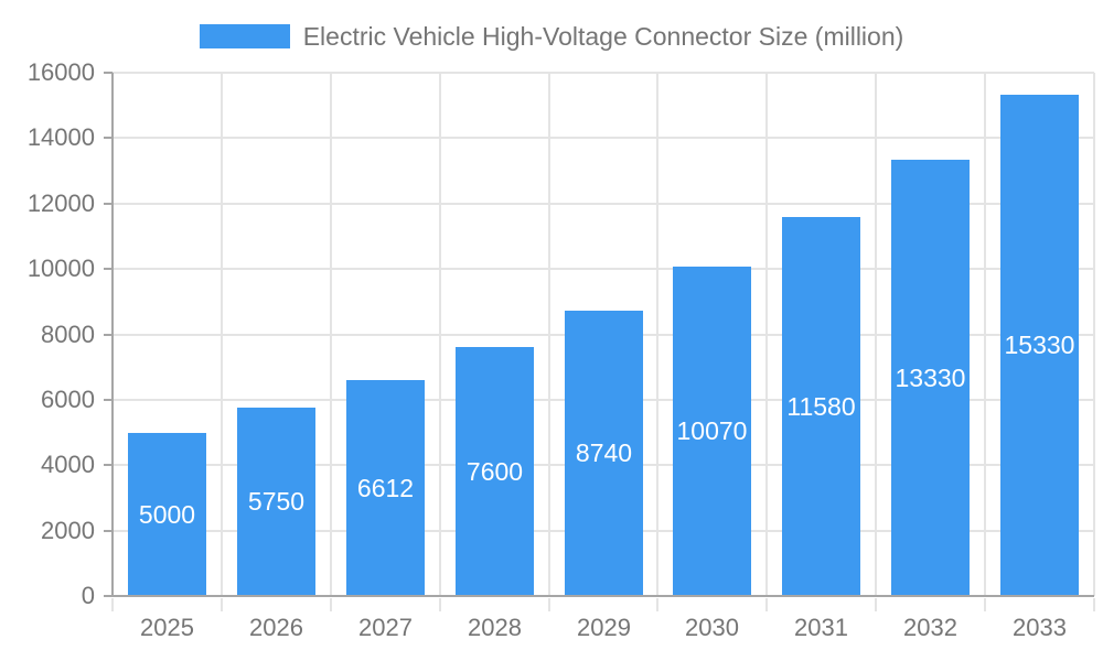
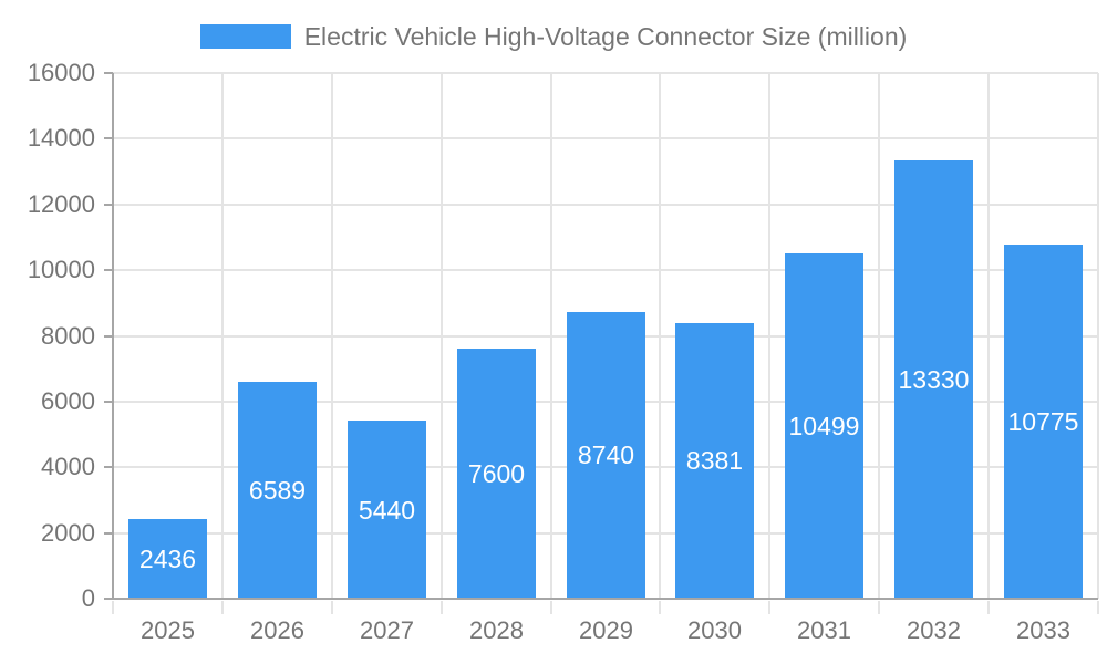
2025: 5000 -> 2436
2026: 5750 -> 6589
2027: 6612 -> 5440
2030: 10070 -> 8381
2031: 11580 -> 10499
2033: 15330 -> 10775
